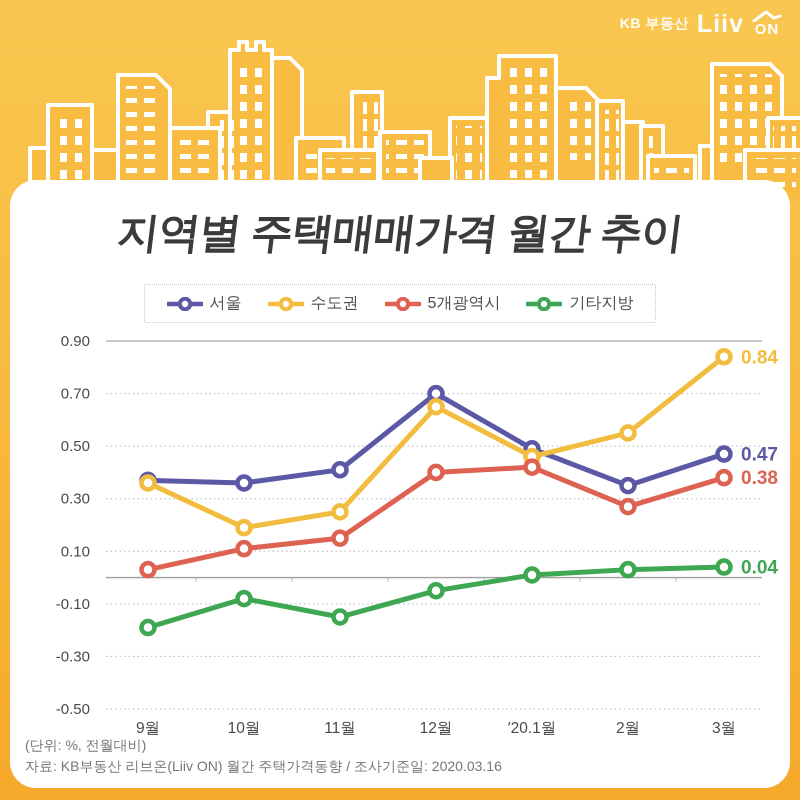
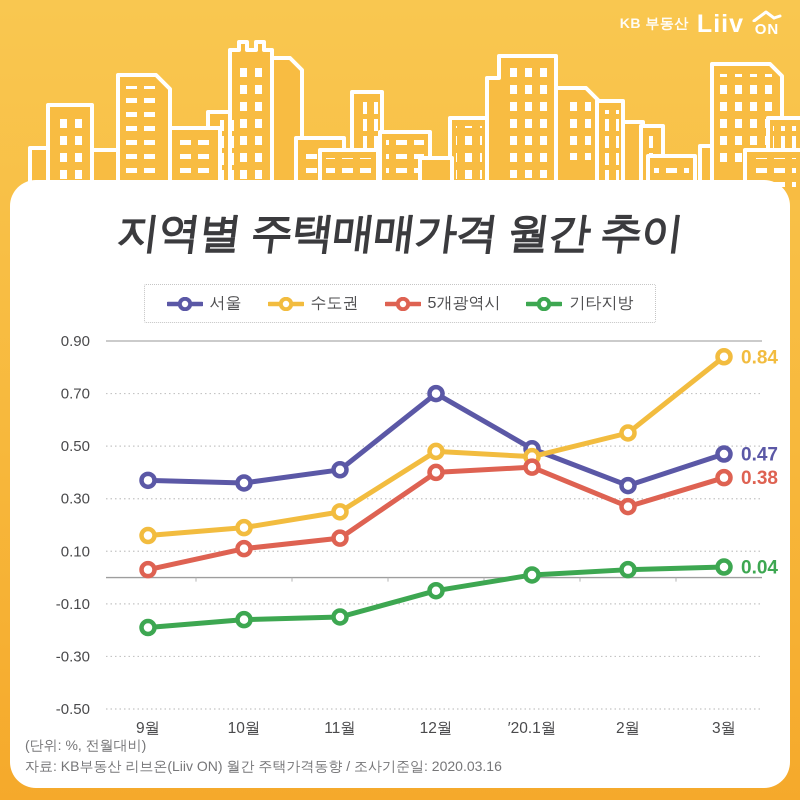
수도권/9월: 0.36 -> 0.16
기타지방/10월: -0.08 -> -0.16
수도권/12월: 0.65 -> 0.48
